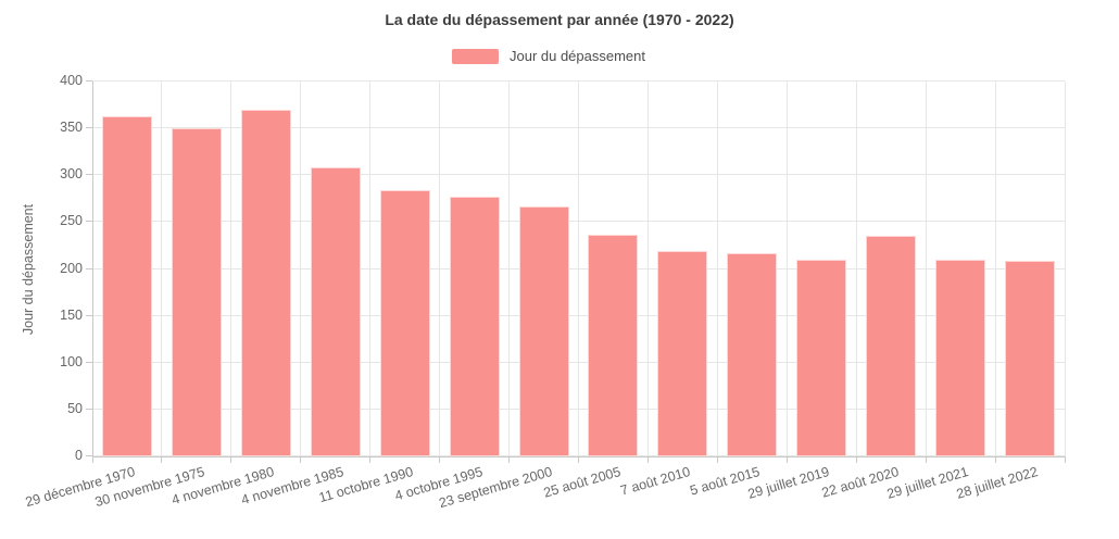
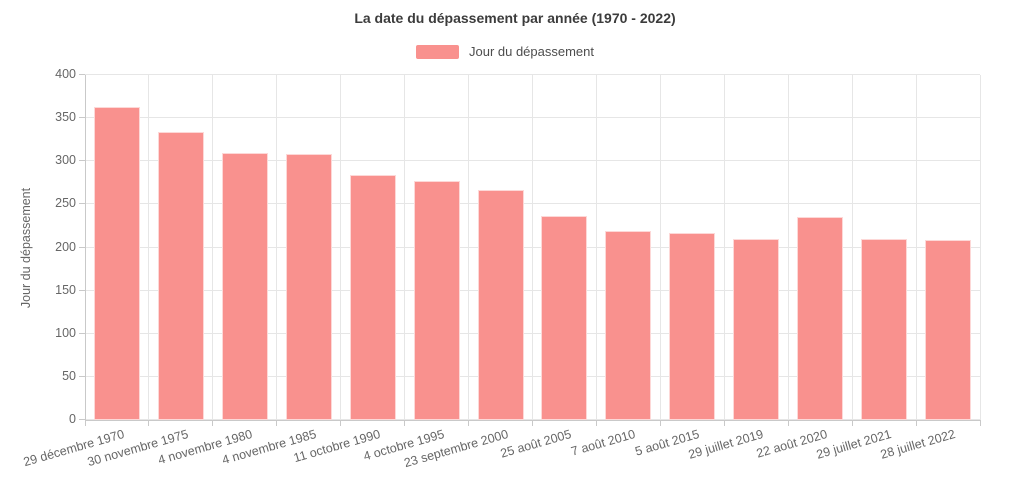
30 novembre 1975: 350 -> 330
4 novembre 1980: 370 -> 310
